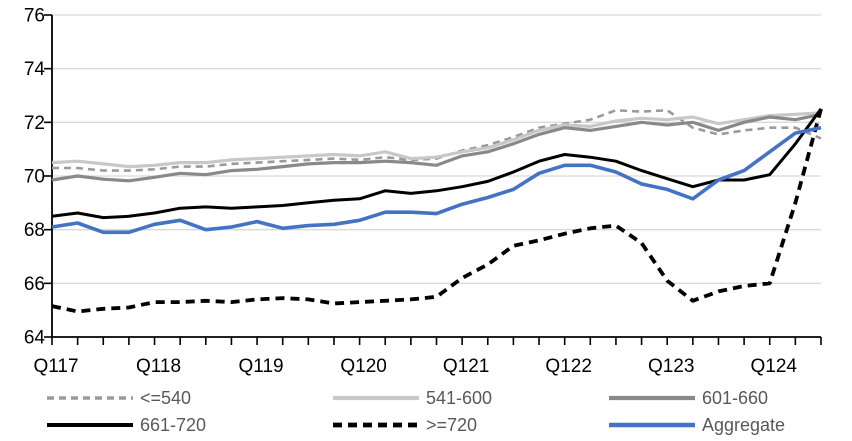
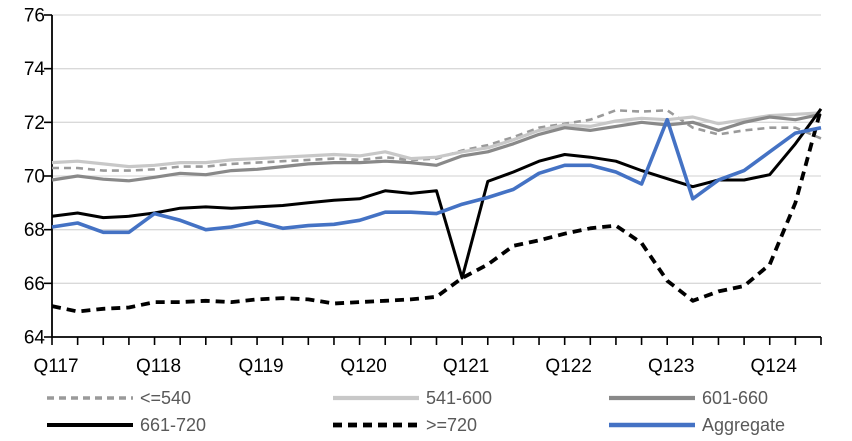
Aggregate/Q118: 68.2 -> 68.6
661-720/Q121: 69.6 -> 66.2
Aggregate/Q123: 69.5 -> 72.1
>=720/Q124: 66.0 -> 66.7
